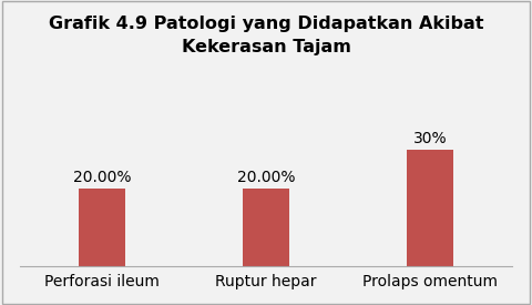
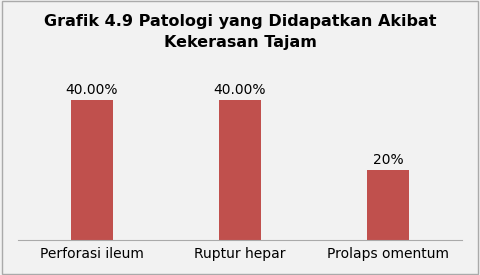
Perforasi ileum: 20.00% -> 40.00%
Ruptur hepar: 20.00% -> 40.00%
Prolaps omentum: 30% -> 20%
